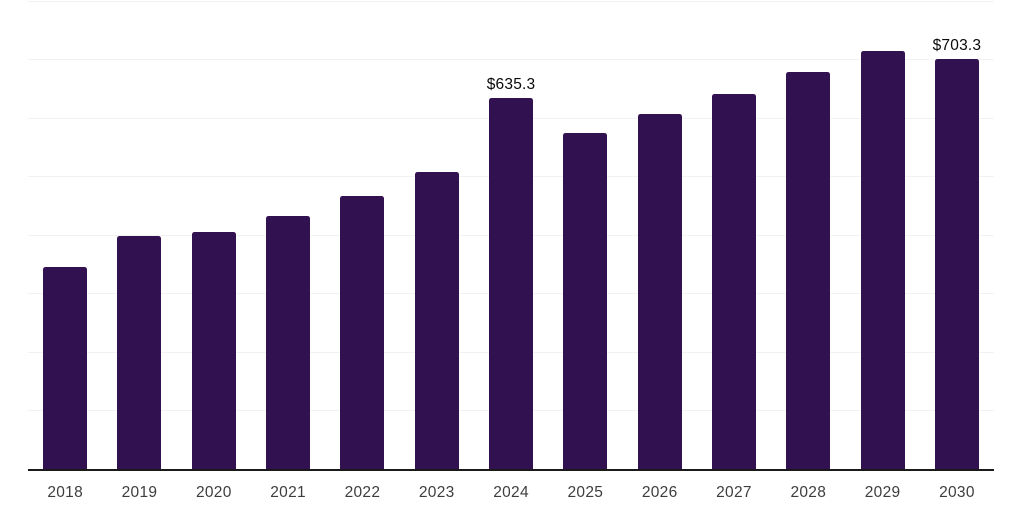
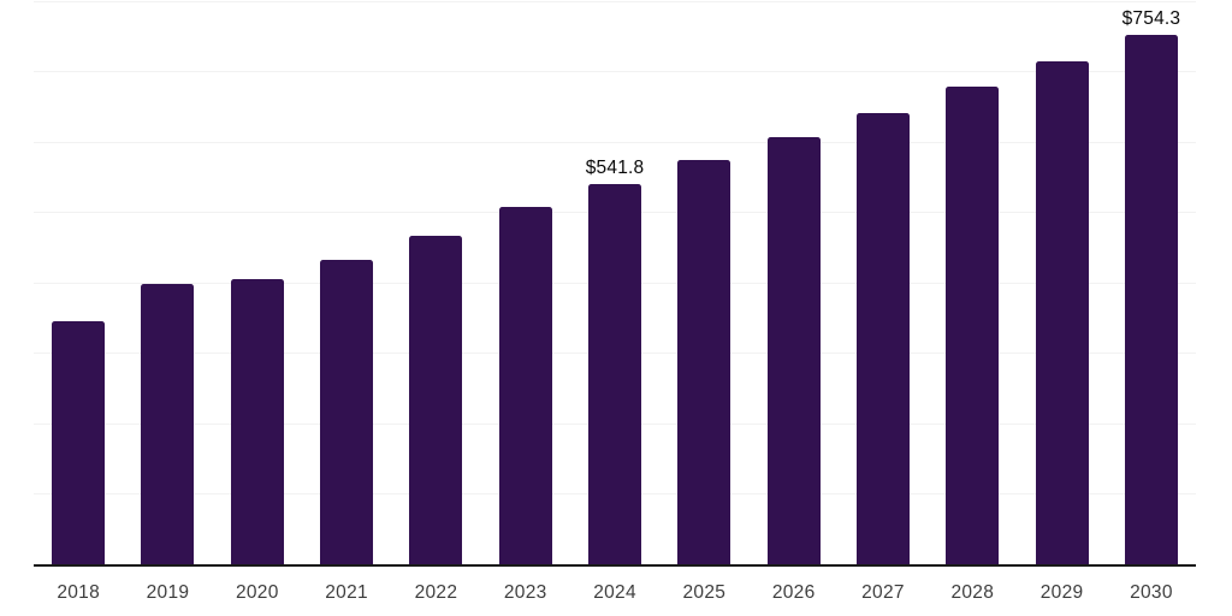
2024: $635.3 -> $541.8
2030: $703.3 -> $754.3
